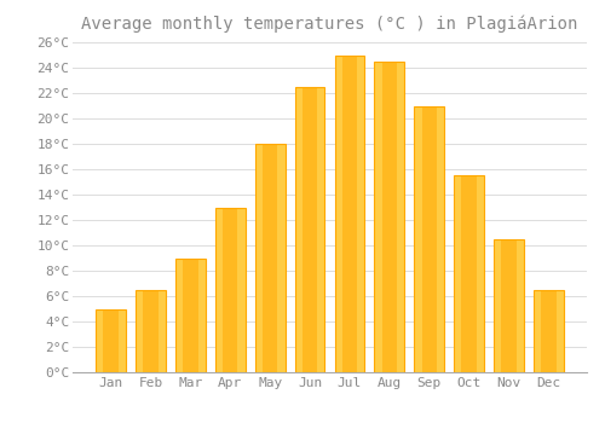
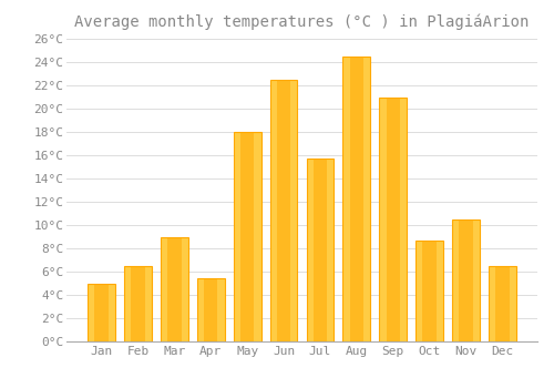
Apr: 13.0°C -> 5.4°C
Jul: 25.0°C -> 15.7°C
Oct: 15.5°C -> 8.7°C
